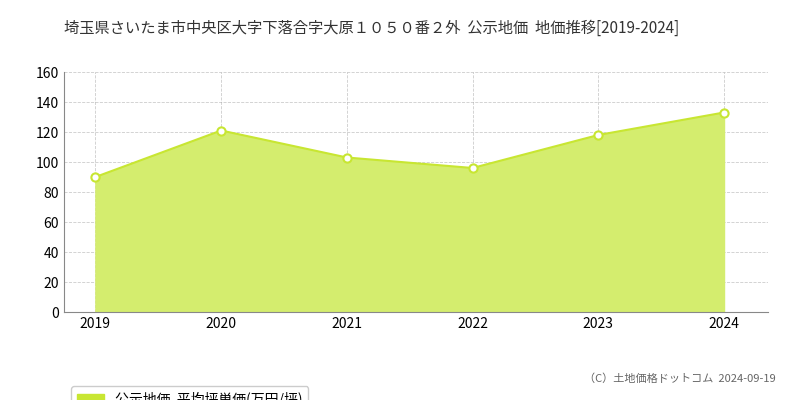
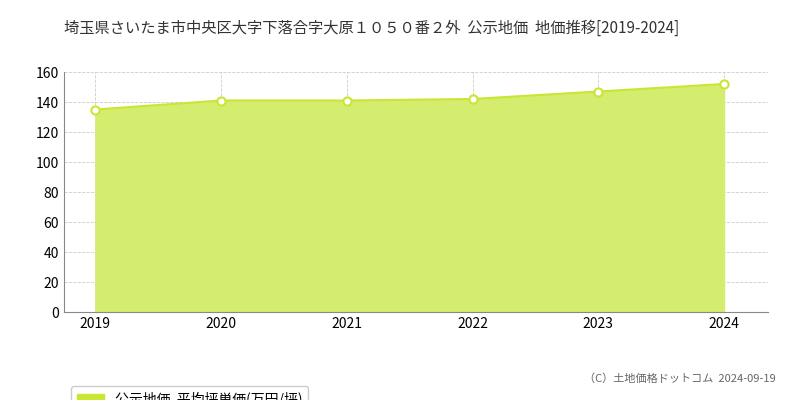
2019: 90 -> 135
2020: 121 -> 141
2021: 103 -> 141
2022: 96 -> 142
2023: 118 -> 147
2024: 133 -> 152
